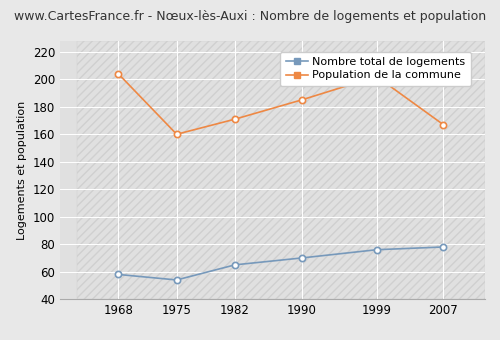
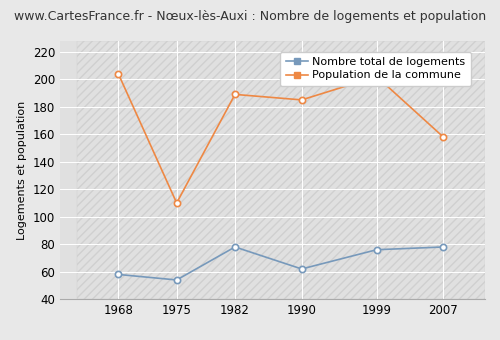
Population de la commune/1975: 160 -> 110
Nombre total de logements/1982: 65 -> 78
Population de la commune/1982: 171 -> 189
Nombre total de logements/1990: 70 -> 62
Population de la commune/2007: 167 -> 158
